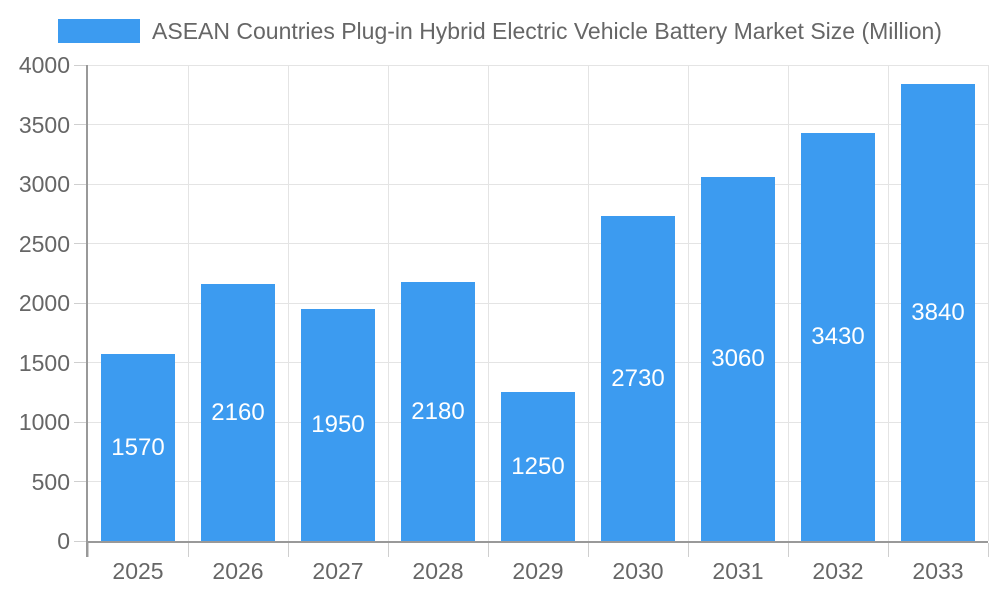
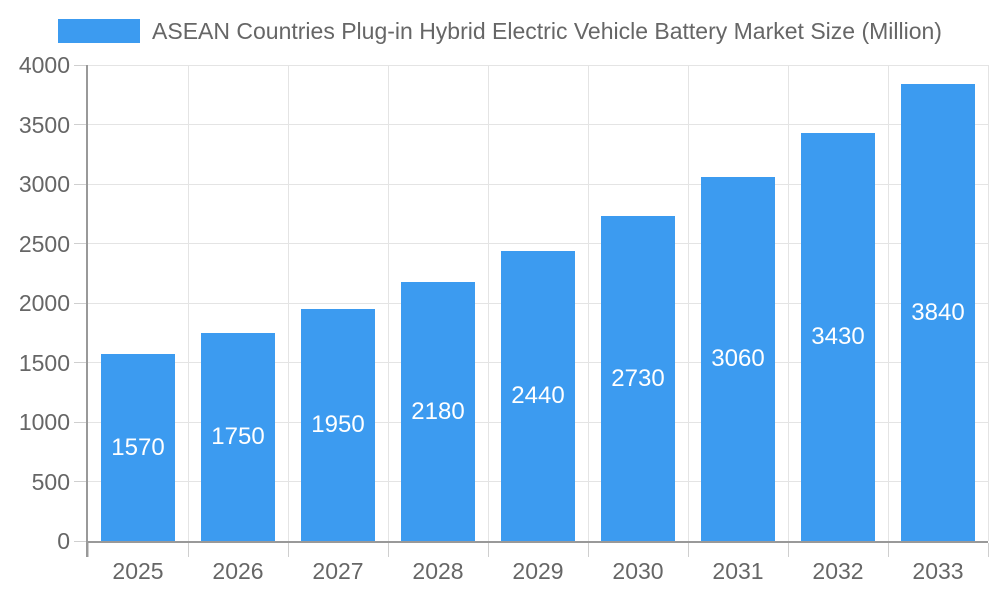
2026: 2160 -> 1750
2029: 1250 -> 2440
